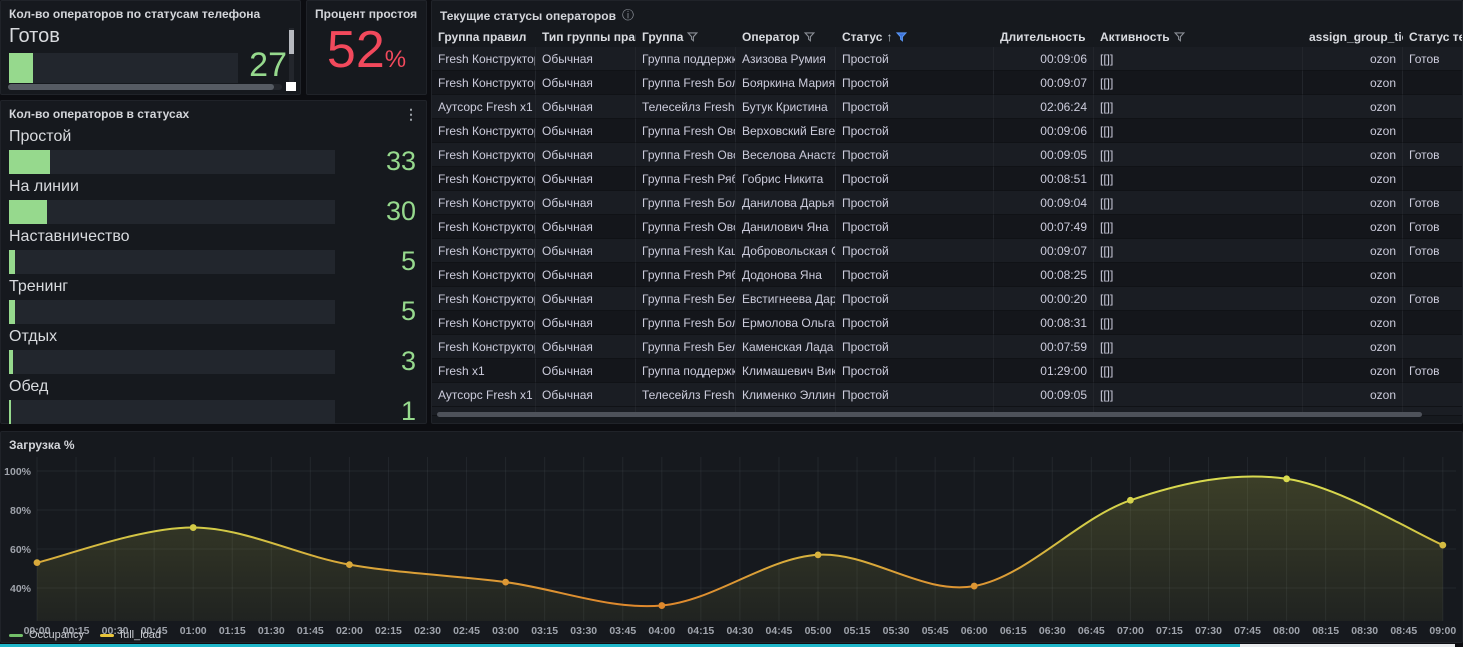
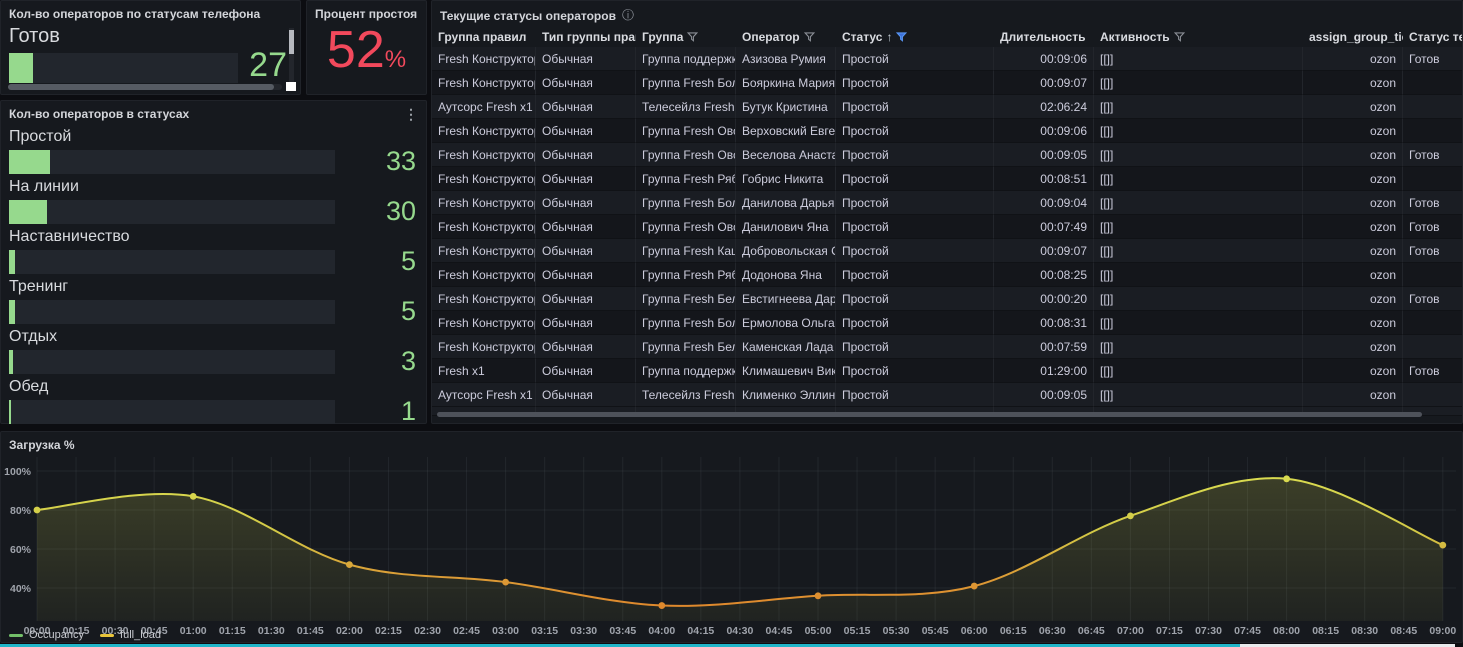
00:00: 53% -> 80%
01:00: 71% -> 87%
05:00: 57% -> 36%
07:00: 85% -> 77%
